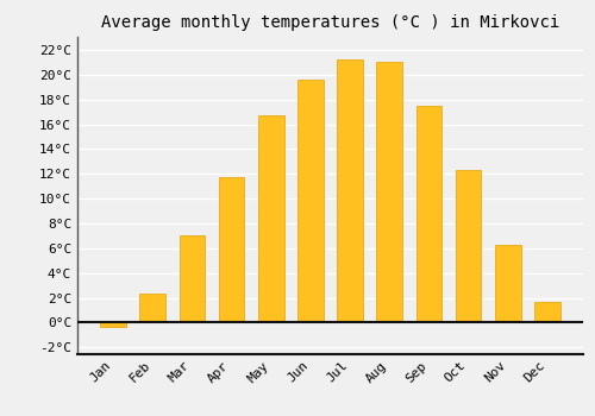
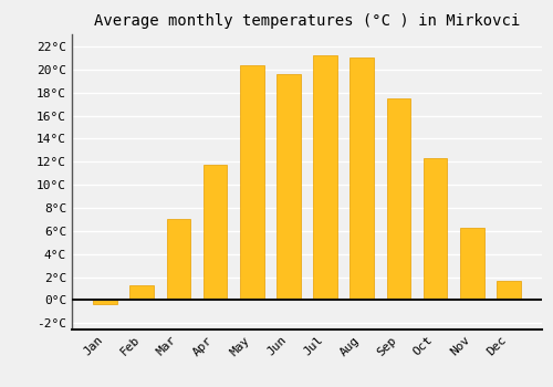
Feb: 2.3°C -> 1.3°C
May: 16.7°C -> 20.4°C
